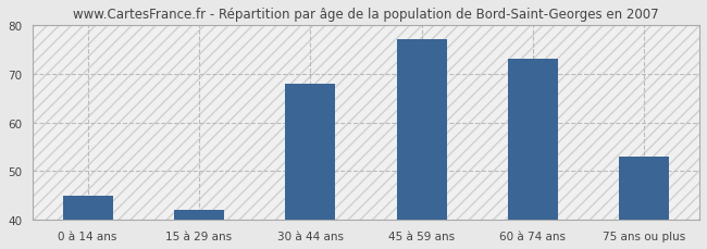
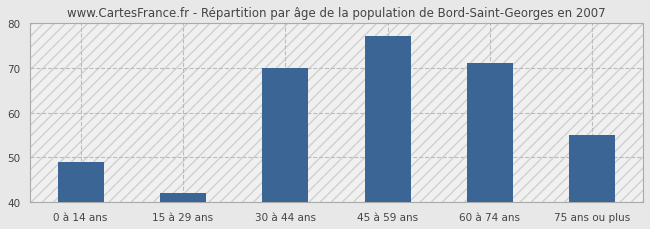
0 à 14 ans: 45 -> 49
30 à 44 ans: 68 -> 70
60 à 74 ans: 73 -> 71
75 ans ou plus: 53 -> 55
